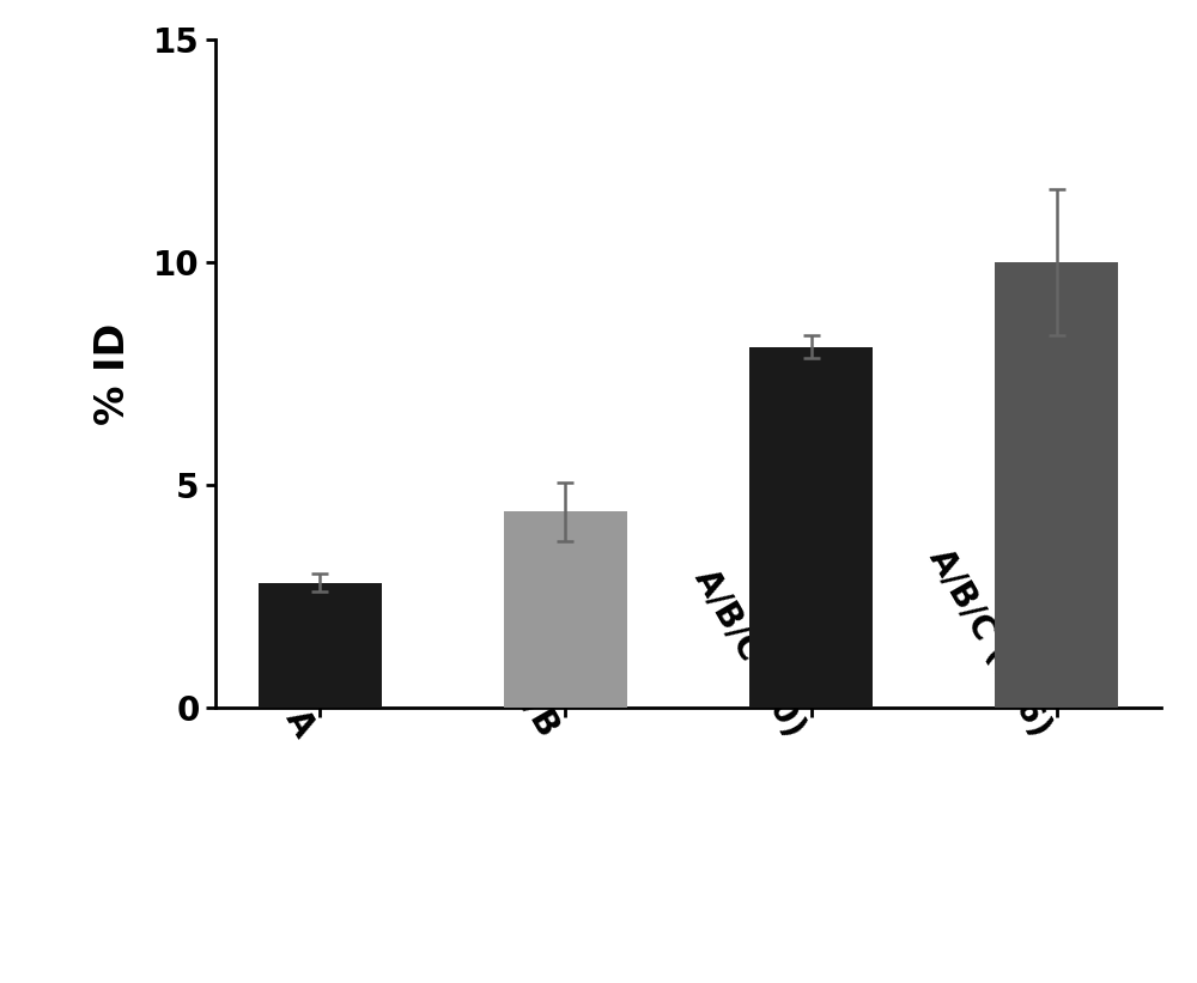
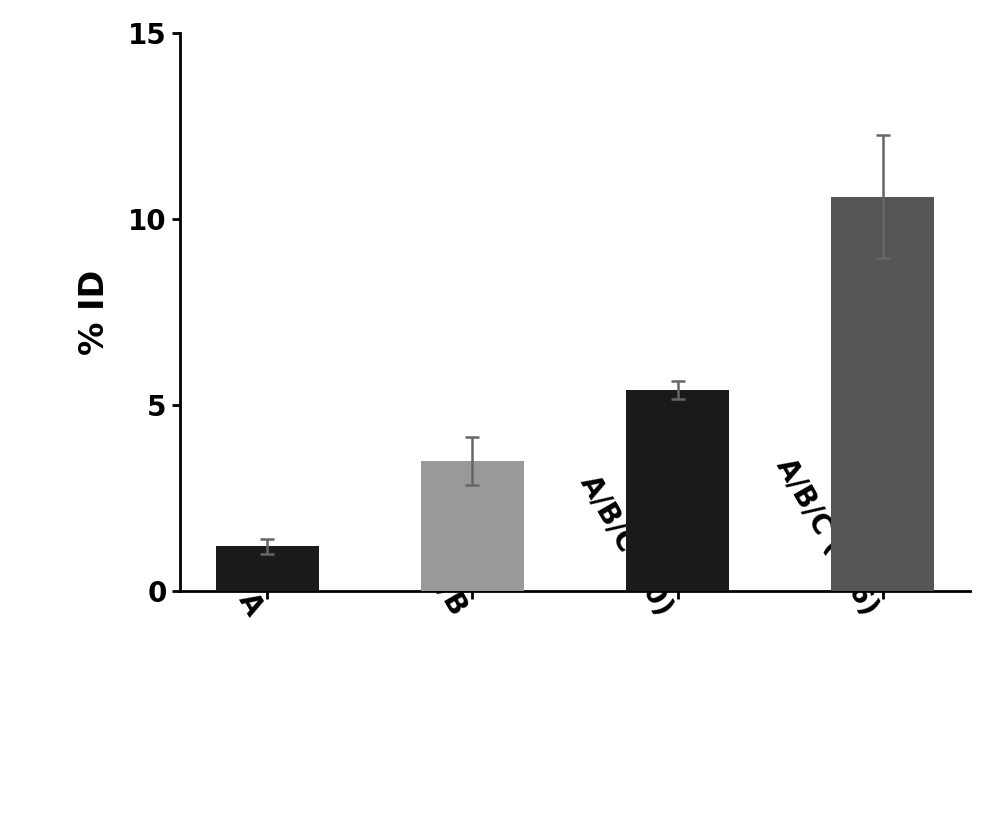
A: 2.8 -> 1.2
A/B: 4.4 -> 3.5
A/B/C (80): 8.1 -> 5.4
A/B/C (176): 10.0 -> 10.6
